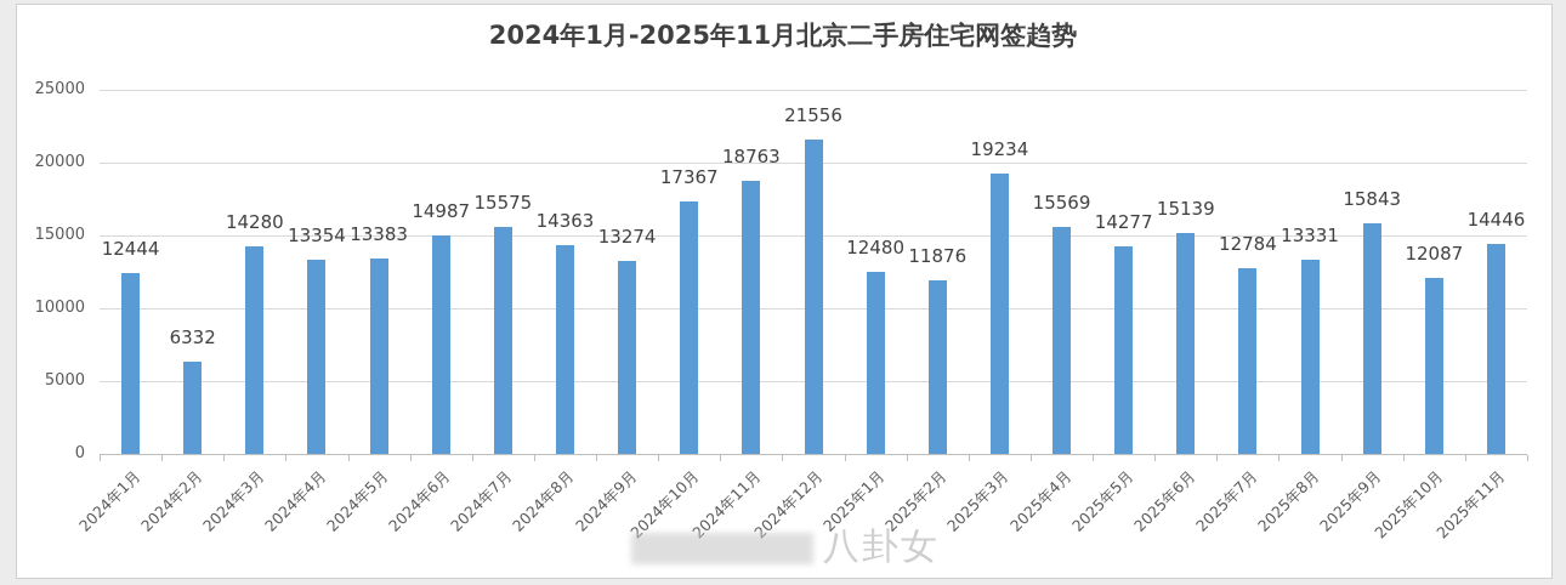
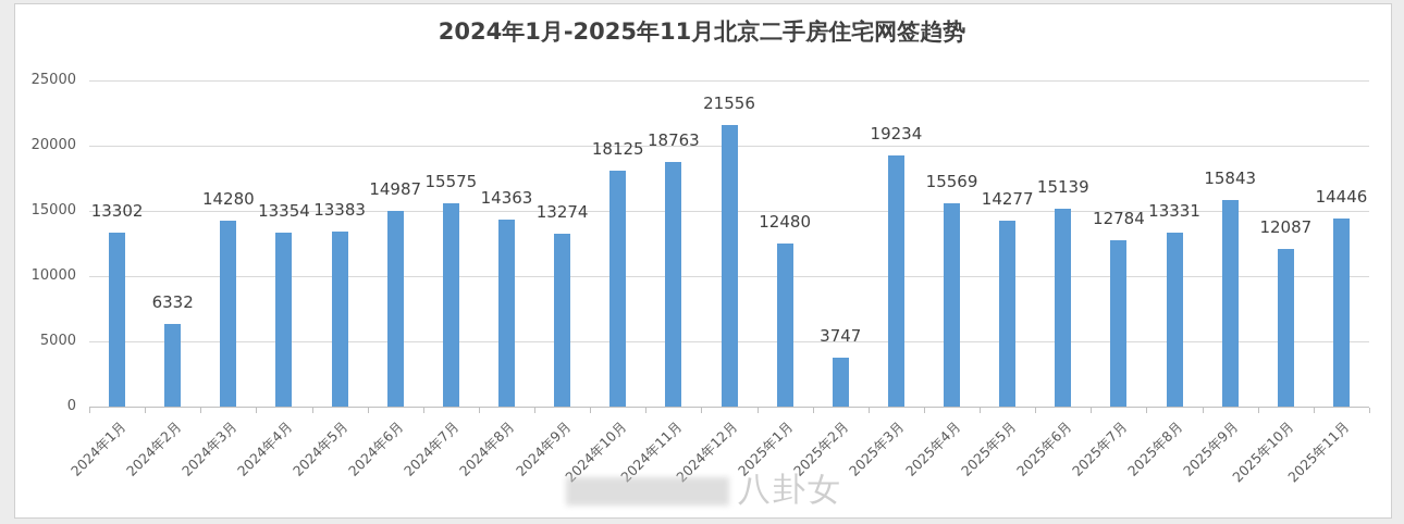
2024年1月: 12444 -> 13302
2024年10月: 17367 -> 18125
2025年2月: 11876 -> 3747
